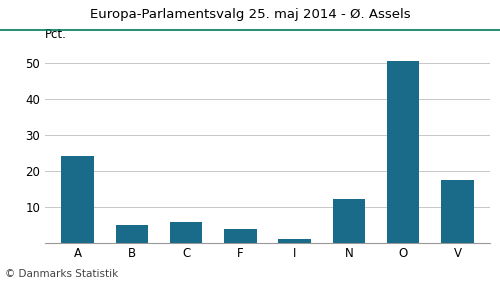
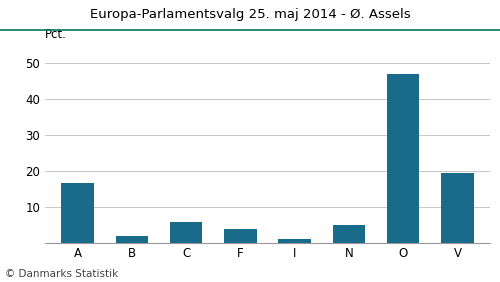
A: 24.0 -> 16.7
B: 5.0 -> 1.7
N: 12.0 -> 4.8
O: 50.5 -> 47.0
V: 17.5 -> 19.5
